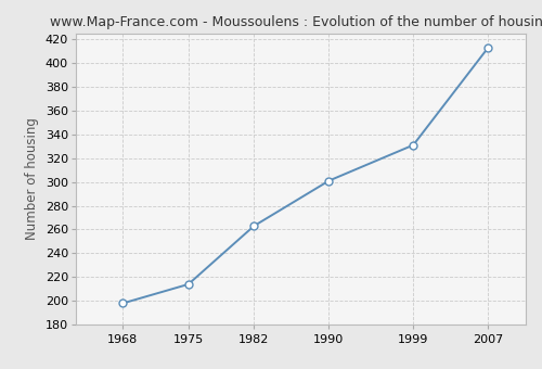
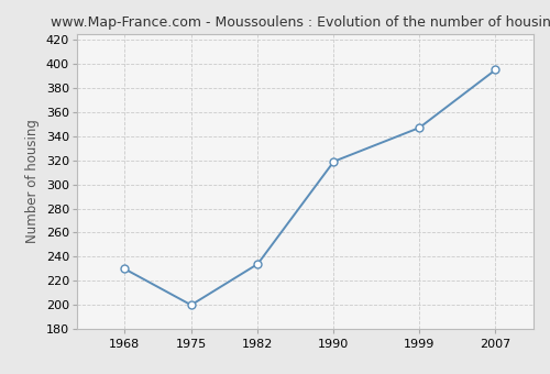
1968: 198 -> 230
1975: 214 -> 200
1982: 263 -> 234
1990: 301 -> 319
1999: 331 -> 347
2007: 413 -> 395
